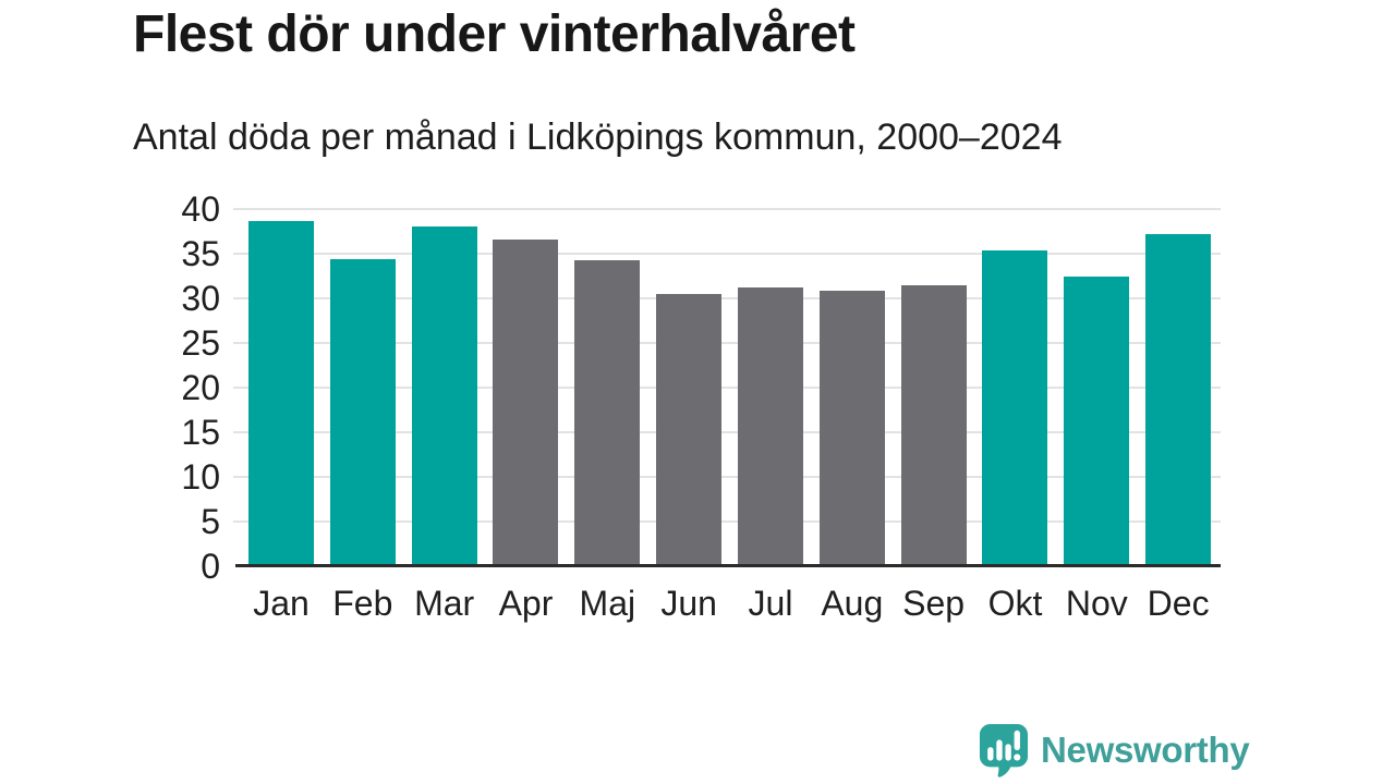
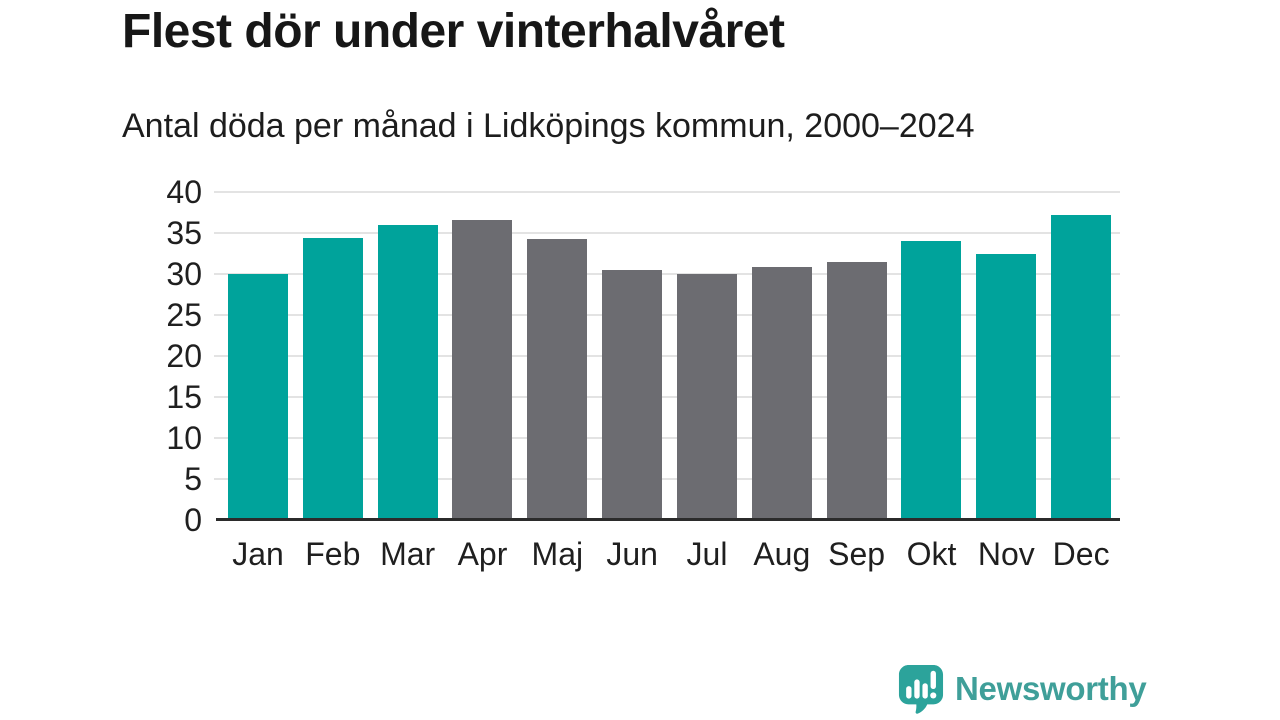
Jan: 39 -> 30
Mar: 38 -> 36
Jul: 31 -> 30
Okt: 35 -> 34
